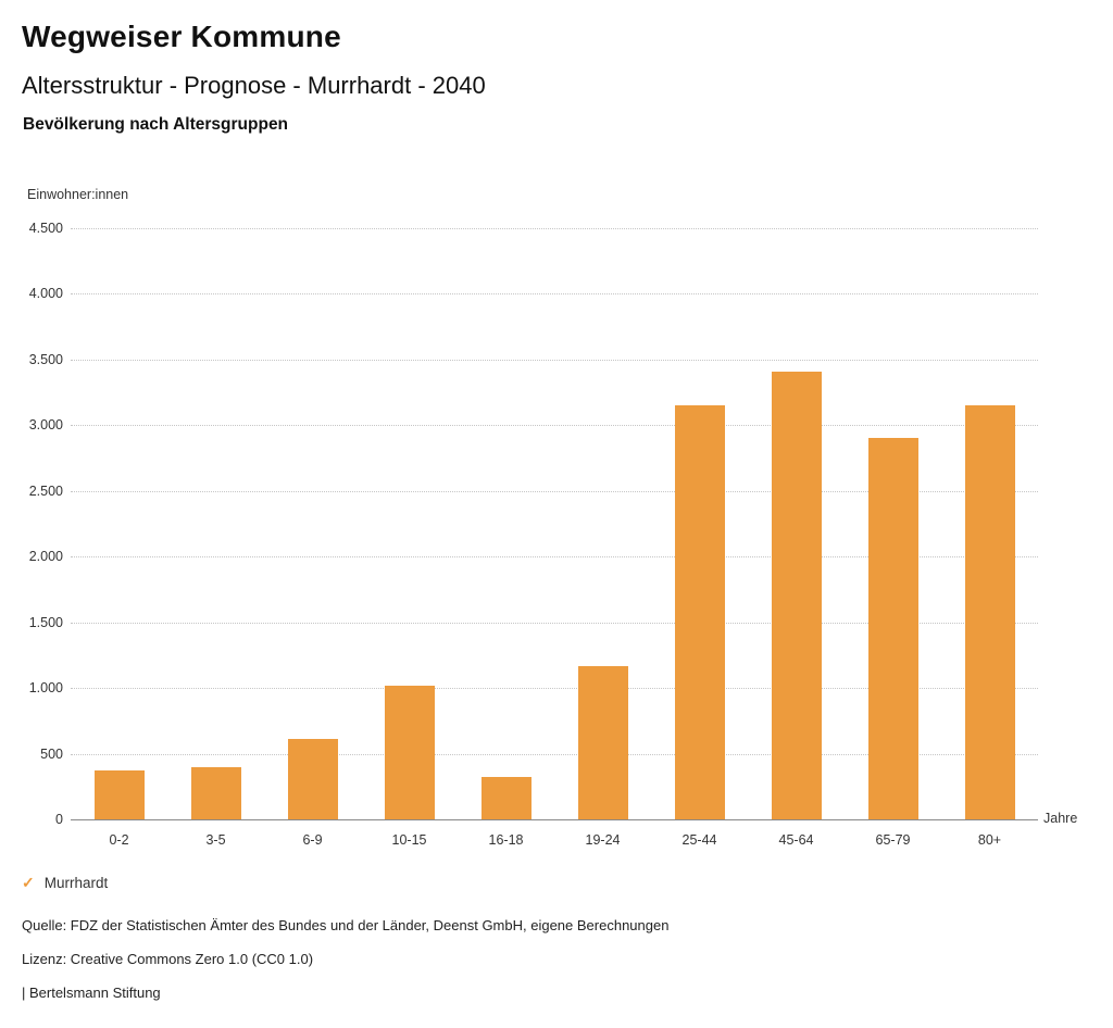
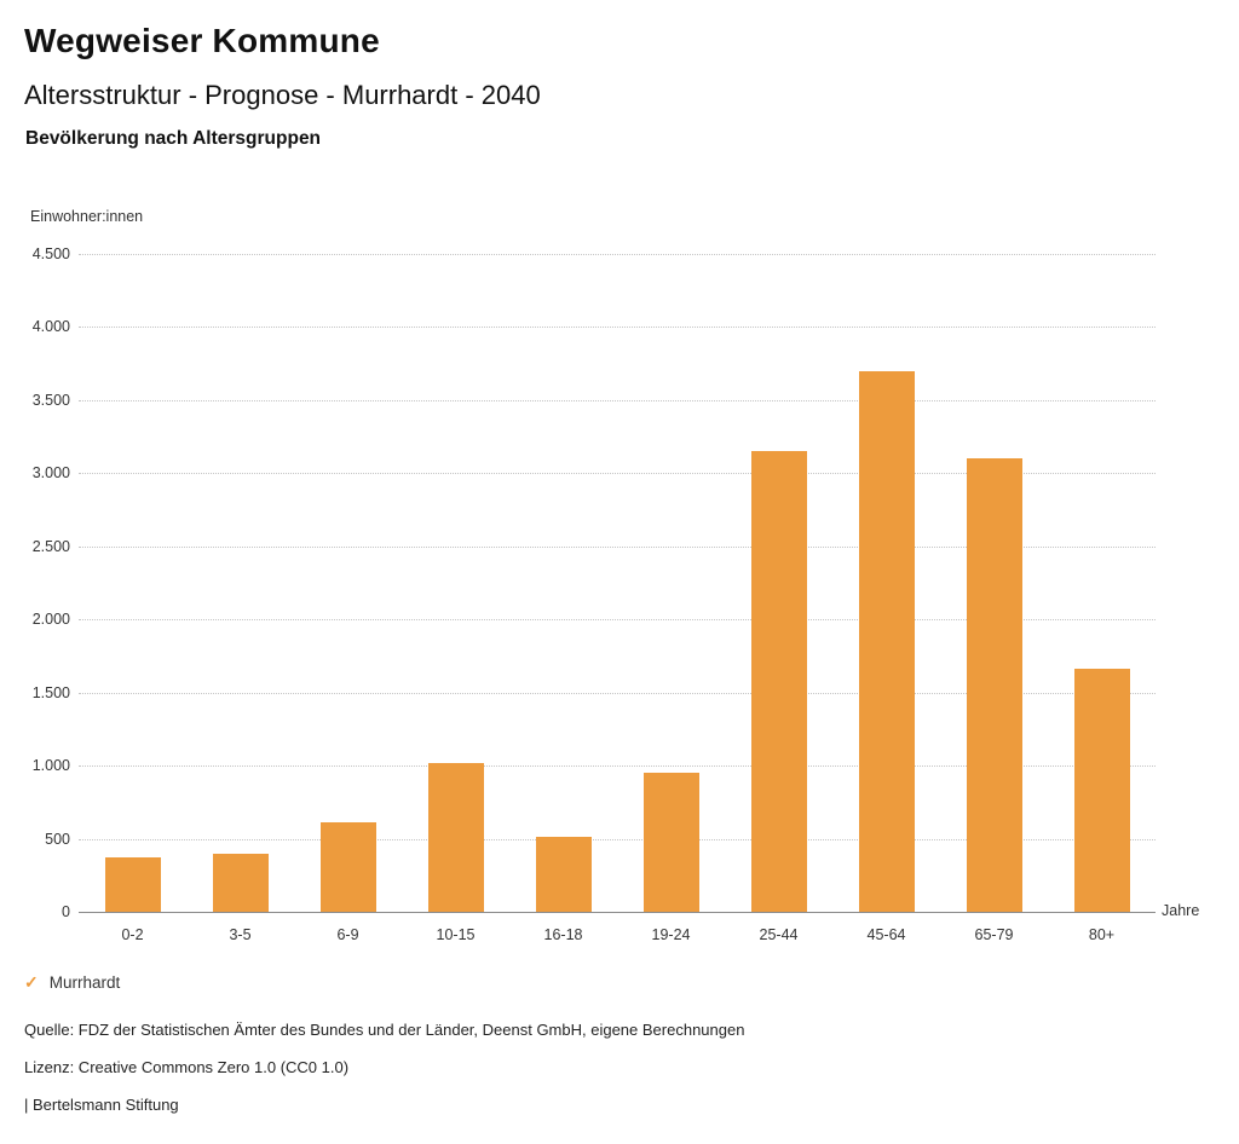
16-18: 320 -> 510
19-24: 1170 -> 950
45-64: 3410 -> 3700
65-79: 2900 -> 3100
80+: 3150 -> 1660
